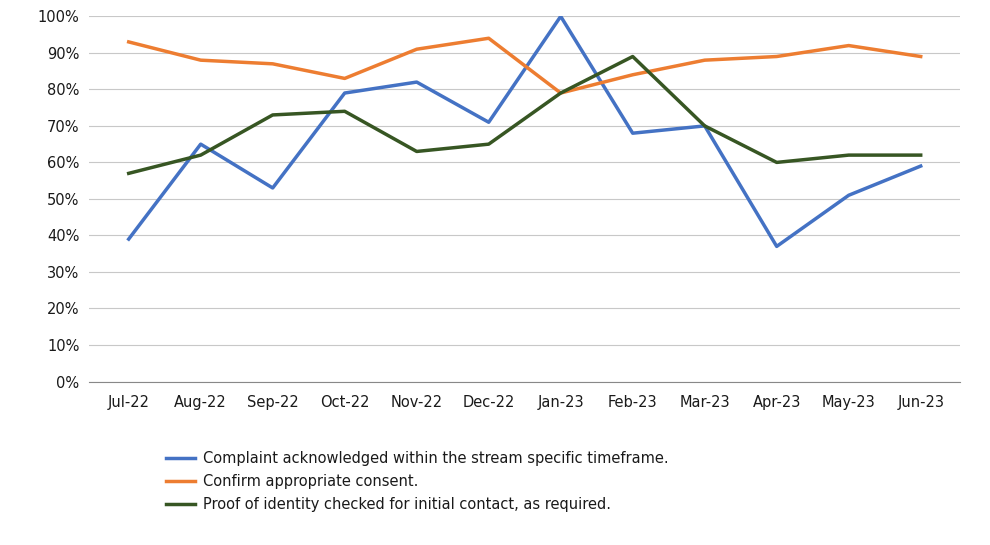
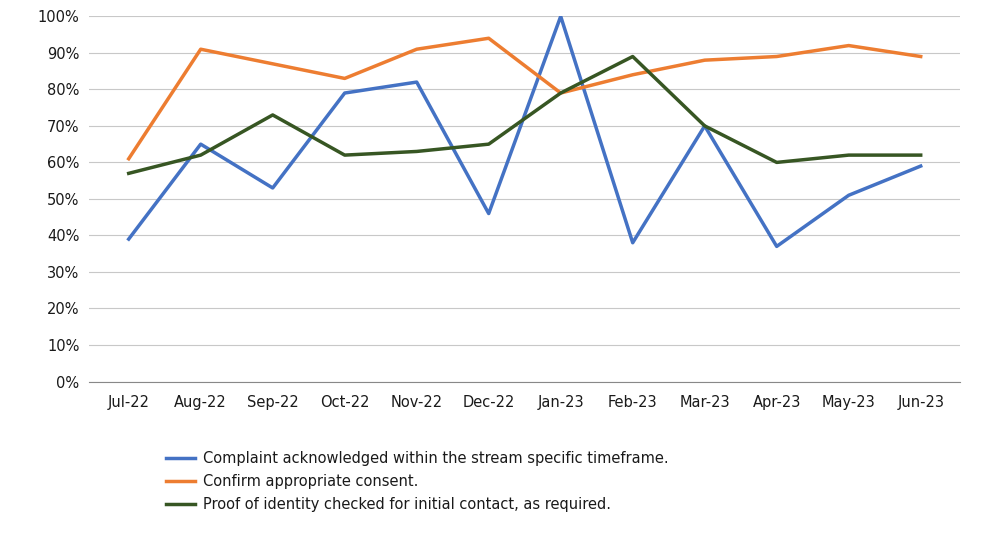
Confirm appropriate consent./Jul-22: 93% -> 61%
Confirm appropriate consent./Aug-22: 88% -> 91%
Proof of identity checked for initial contact, as required./Oct-22: 74% -> 62%
Complaint acknowledged within the stream specific timeframe./Dec-22: 71% -> 46%
Complaint acknowledged within the stream specific timeframe./Feb-23: 68% -> 38%
